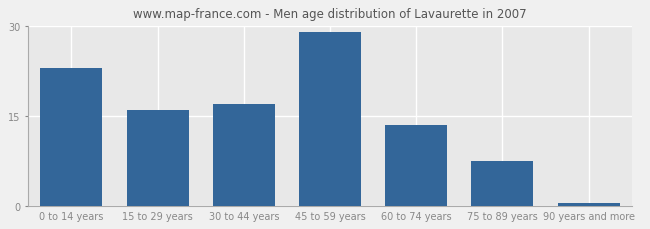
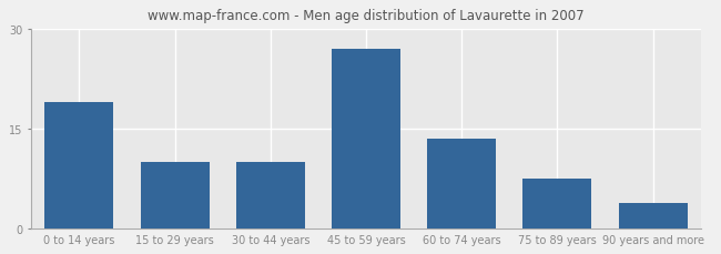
0 to 14 years: 23.0 -> 19.0
15 to 29 years: 16.0 -> 10.0
30 to 44 years: 17.0 -> 10.0
45 to 59 years: 29.0 -> 27.0
90 years and more: 0.4 -> 3.8
